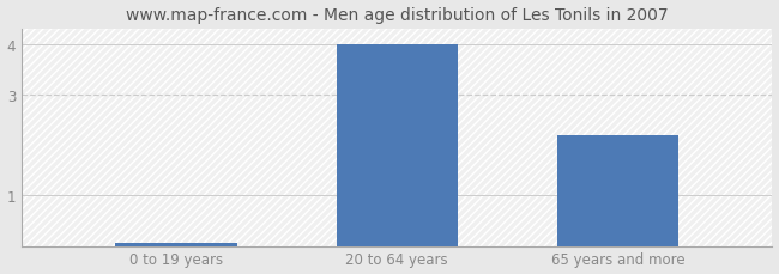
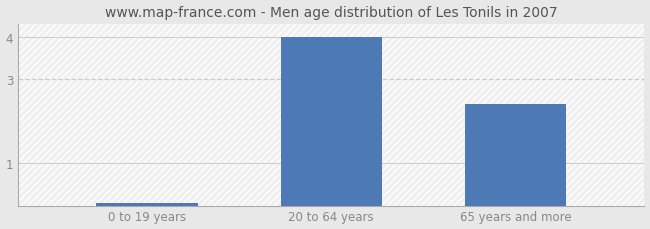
65 years and more: 2.20 -> 2.40
